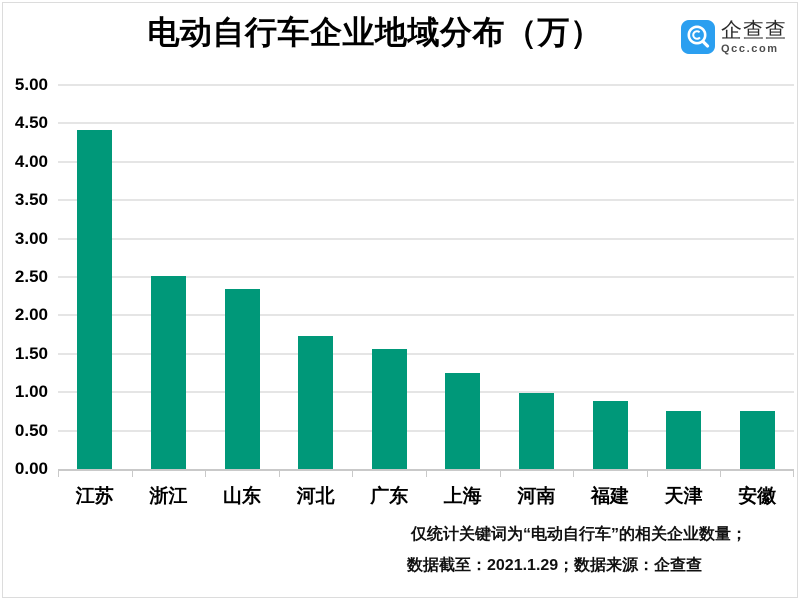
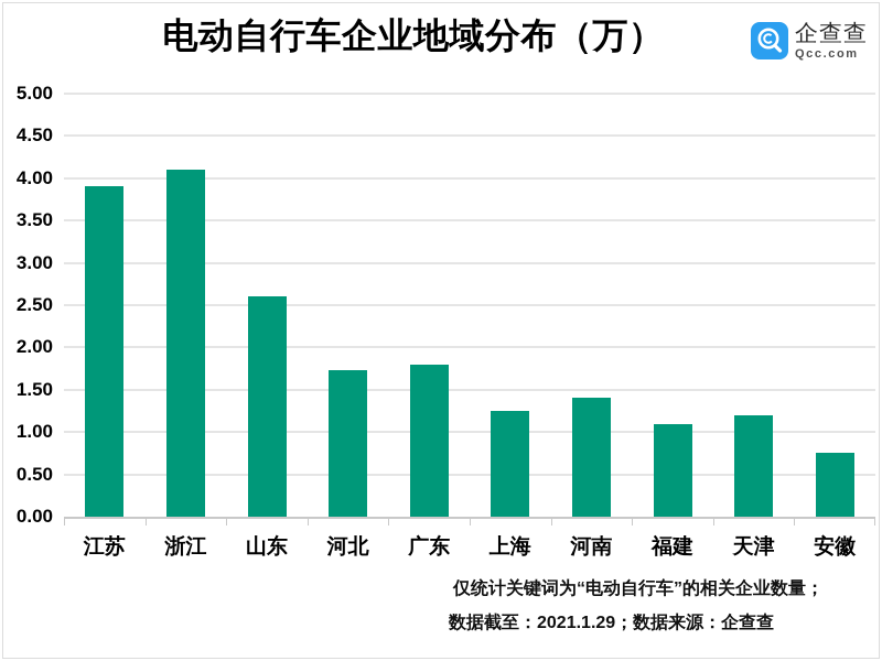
江苏: 4.4 -> 3.9
浙江: 2.5 -> 4.1
山东: 2.4 -> 2.6
广东: 1.6 -> 1.8
河南: 1.0 -> 1.4
福建: 0.9 -> 1.1
天津: 0.8 -> 1.2
